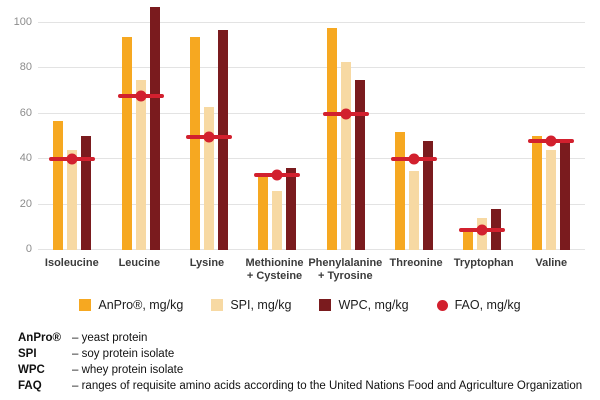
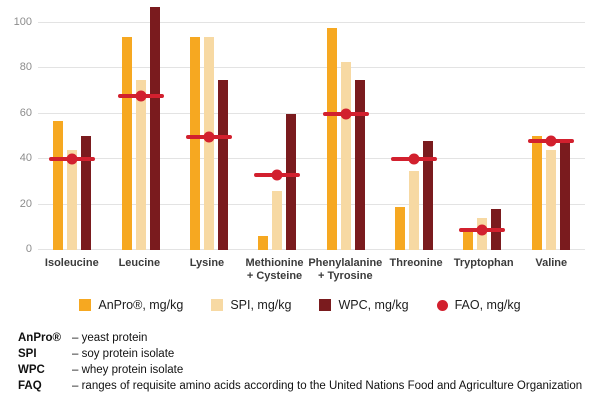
SPI, mg/kg/Lysine: 63 -> 94
WPC, mg/kg/Lysine: 97 -> 75
AnPro®, mg/kg/Methionine + Cysteine: 32 -> 6
WPC, mg/kg/Methionine + Cysteine: 36 -> 60
AnPro®, mg/kg/Threonine: 52 -> 19
